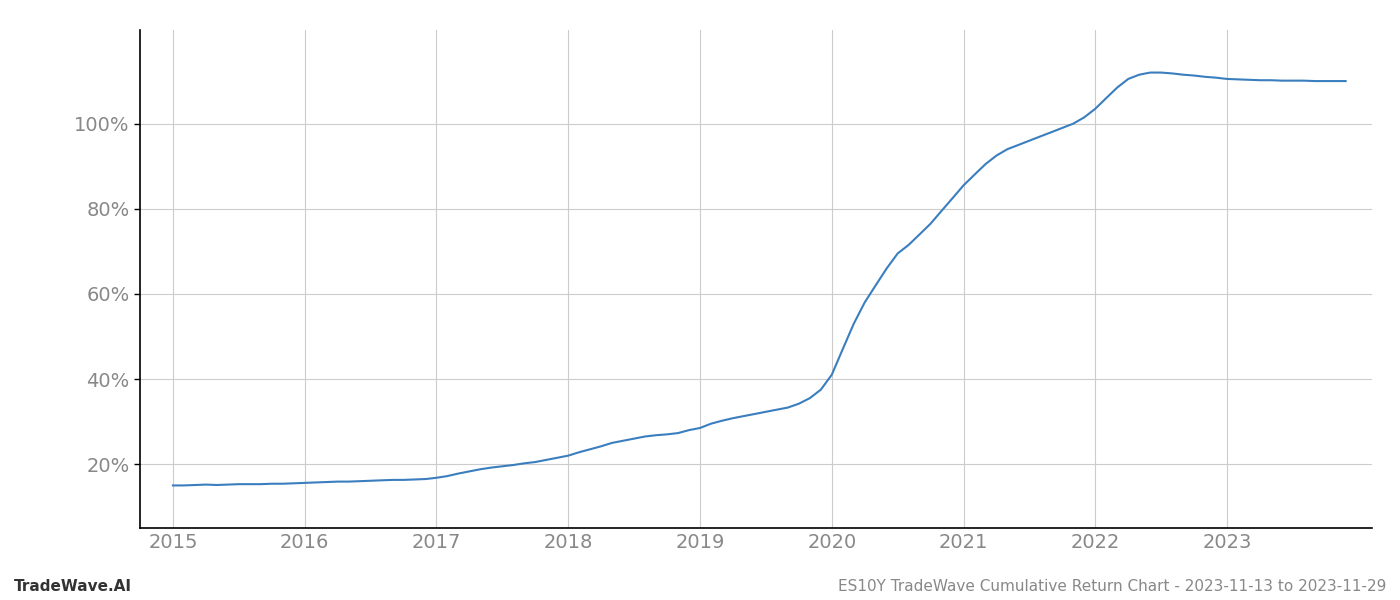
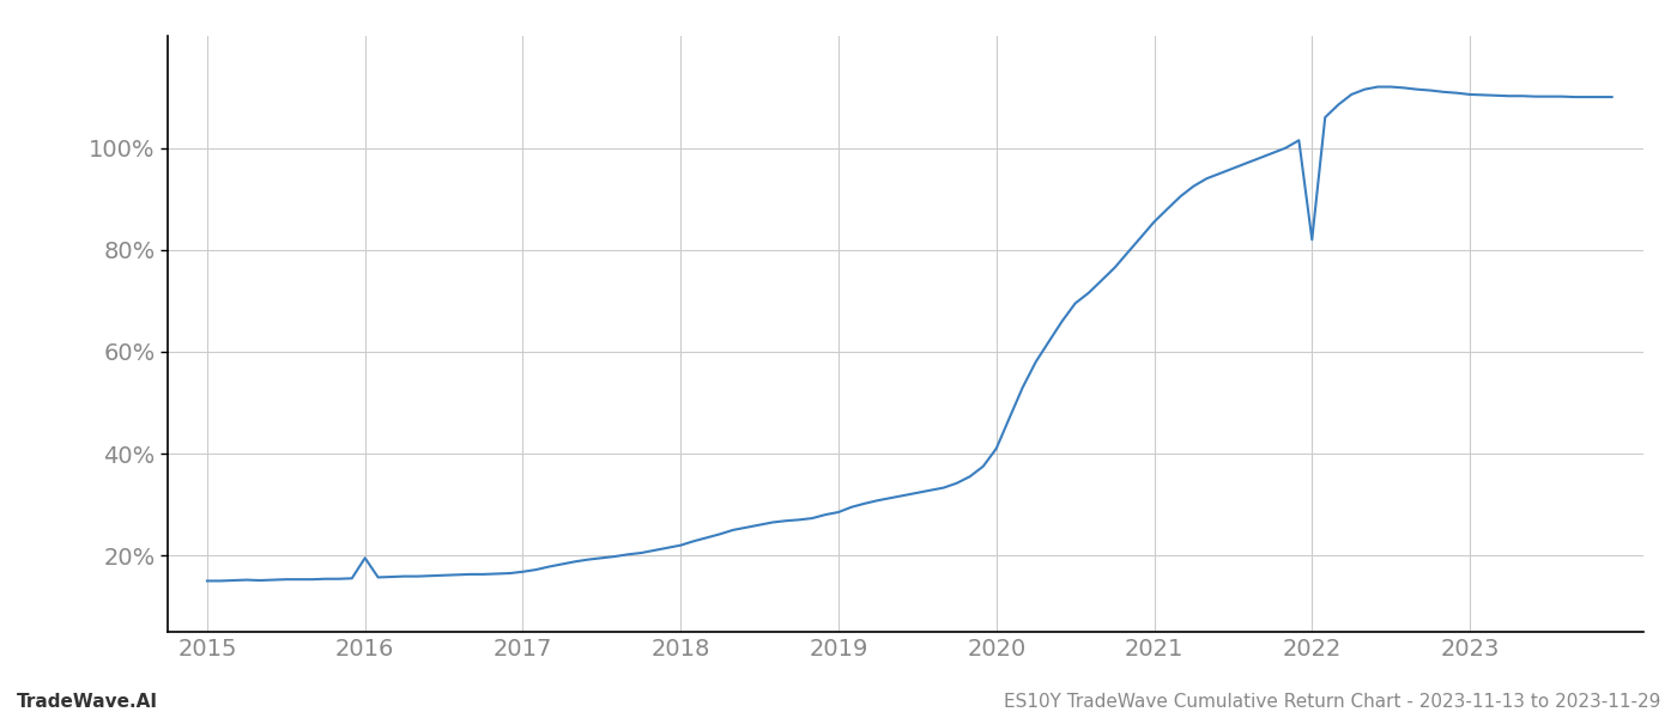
2016: 15.6% -> 19.5%
2022: 103.5% -> 82.0%
